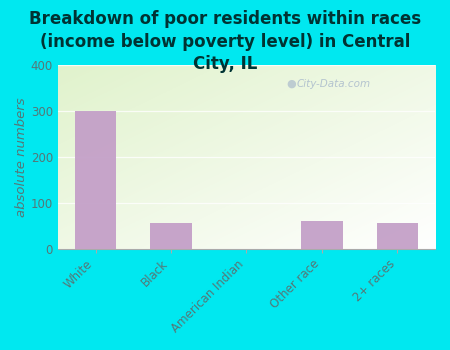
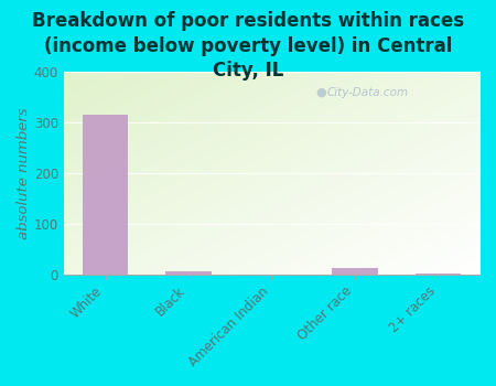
White: 300 -> 315
Black: 55 -> 5
Other race: 60 -> 12
2+ races: 55 -> 2
